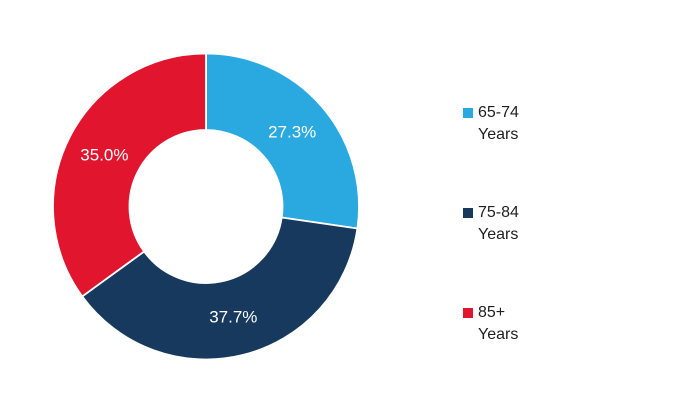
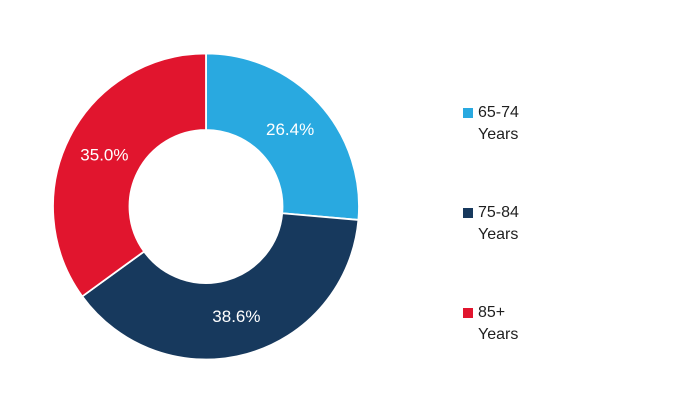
65-74 Years: 27.3% -> 26.4%
75-84 Years: 37.7% -> 38.6%
